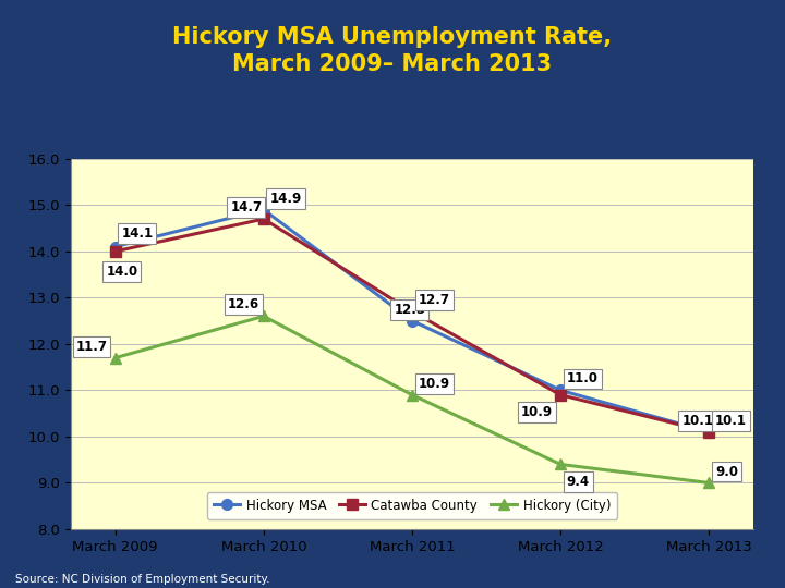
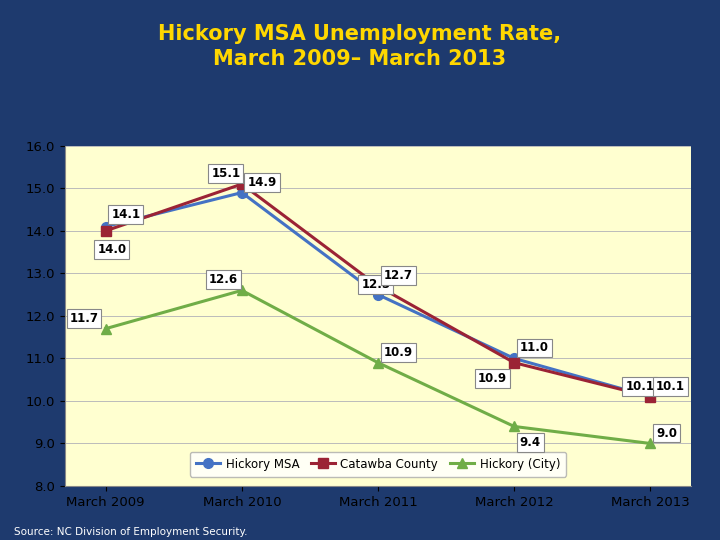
Catawba County/March 2010: 14.7 -> 15.1
